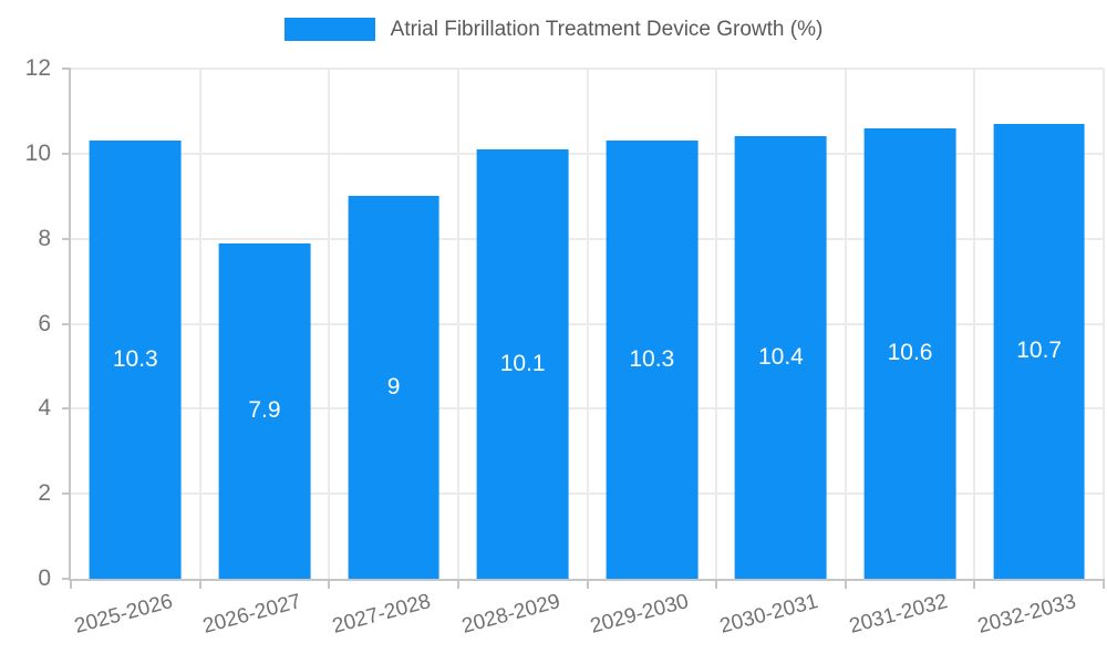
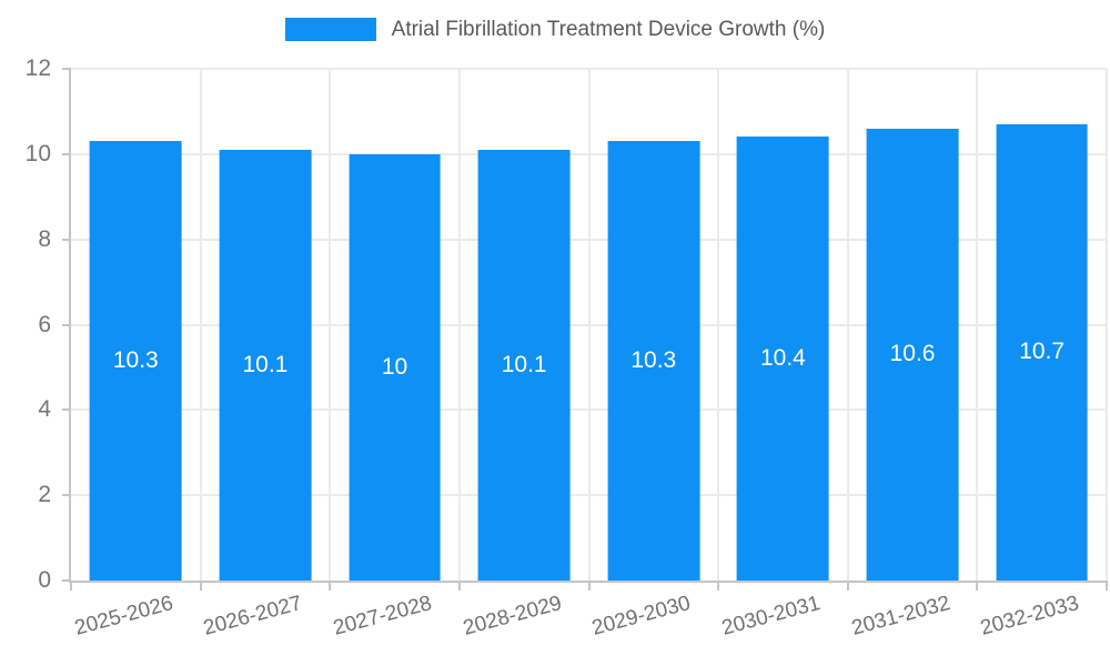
2026-2027: 7.9 -> 10.1
2027-2028: 9 -> 10
